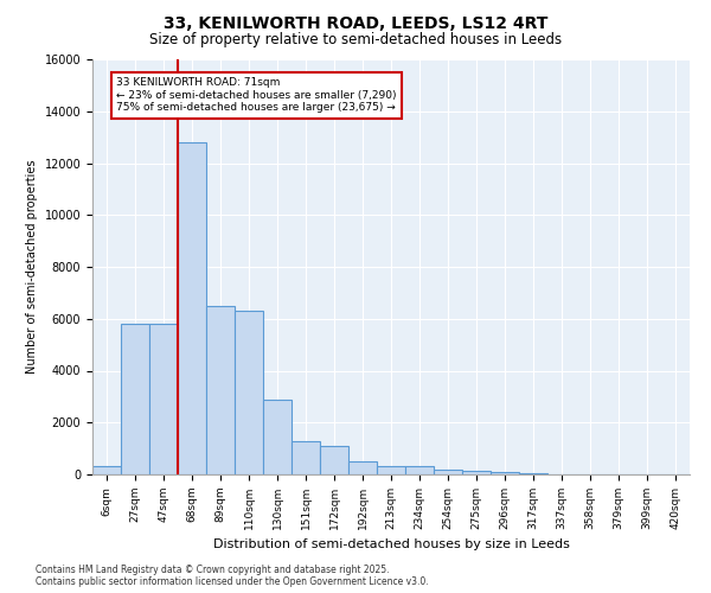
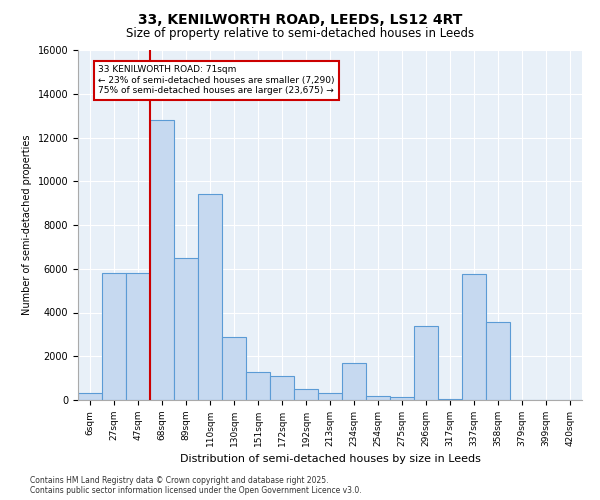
110sqm: 6300 -> 9400
234sqm: 300 -> 1700
296sqm: 80 -> 3400
337sqm: 0 -> 5750
358sqm: 0 -> 3550
